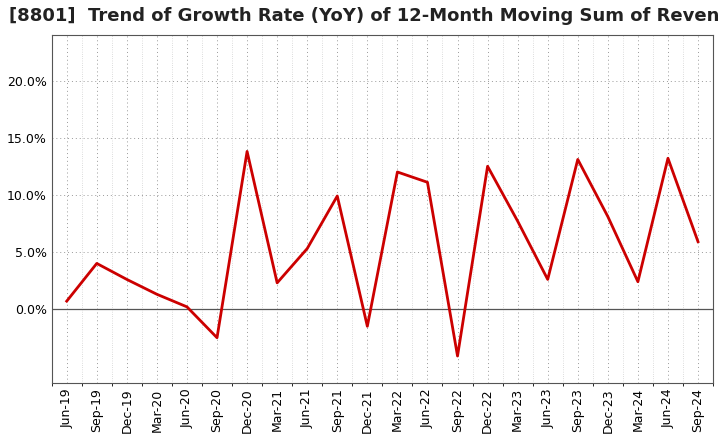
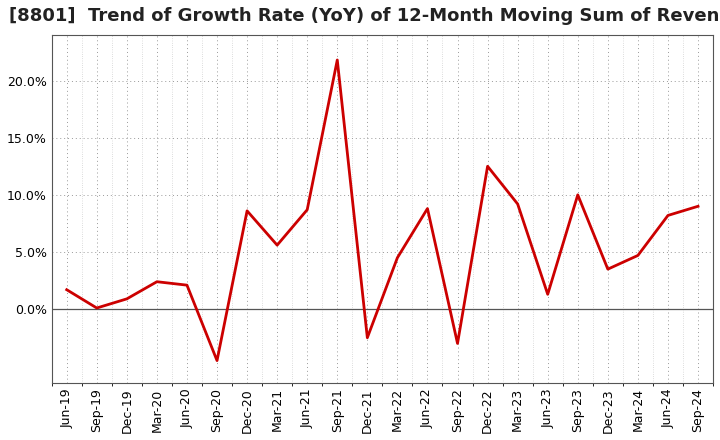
Jun-19: 0.7% -> 1.7%
Sep-19: 4.0% -> 0.1%
Dec-19: 2.6% -> 0.9%
Mar-20: 1.3% -> 2.4%
Jun-20: 0.2% -> 2.1%
Sep-20: -2.5% -> -4.5%
Dec-20: 13.8% -> 8.6%
Mar-21: 2.3% -> 5.6%
Jun-21: 5.3% -> 8.7%
Sep-21: 9.9% -> 21.8%
Dec-21: -1.5% -> -2.5%
Mar-22: 12.0% -> 4.5%
Jun-22: 11.1% -> 8.8%
Sep-22: -4.1% -> -3.0%
Mar-23: 7.7% -> 9.2%
Jun-23: 2.6% -> 1.3%
Sep-23: 13.1% -> 10.0%
Dec-23: 8.1% -> 3.5%
Mar-24: 2.4% -> 4.7%
Jun-24: 13.2% -> 8.2%
Sep-24: 5.9% -> 9.0%
